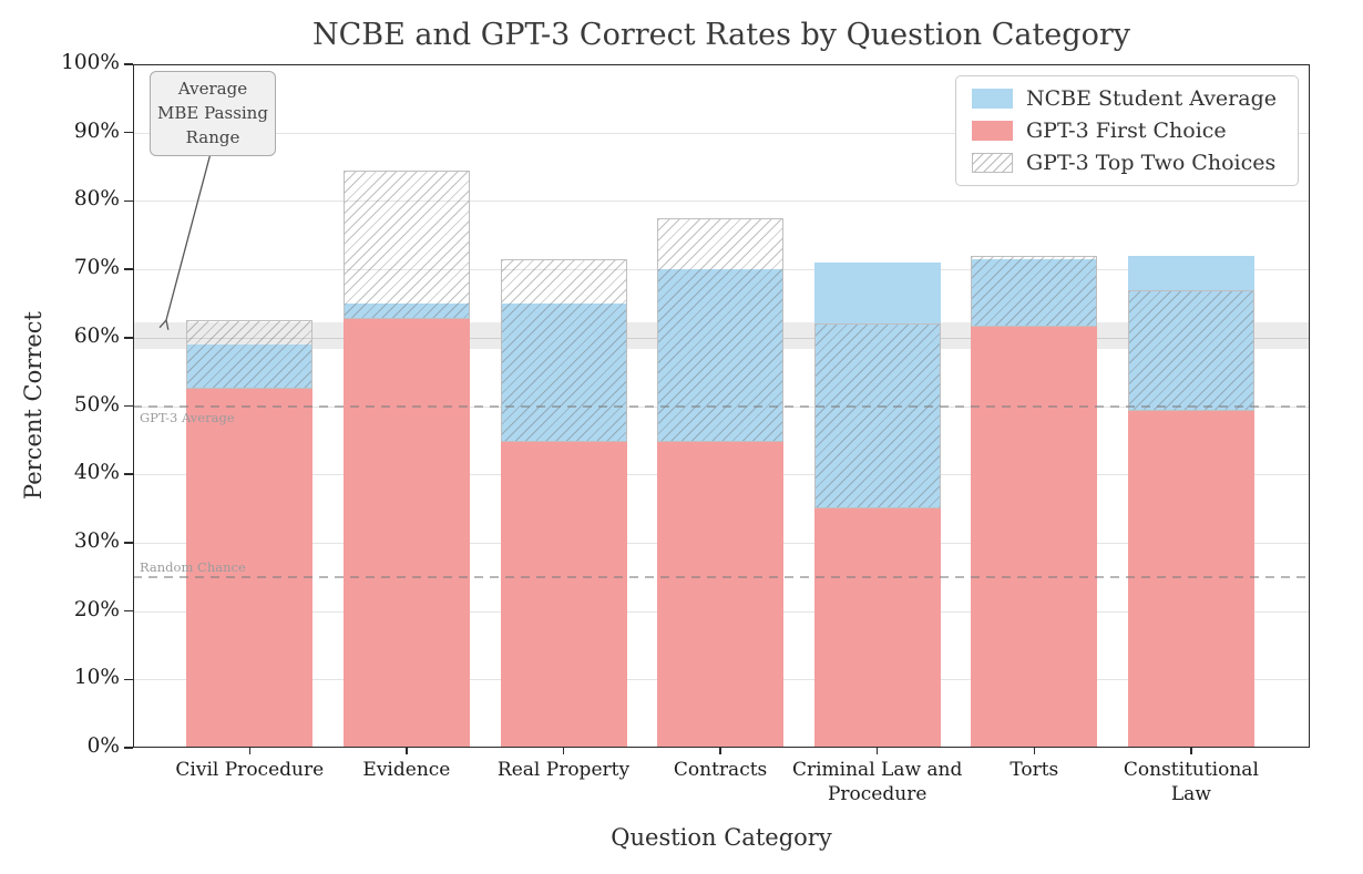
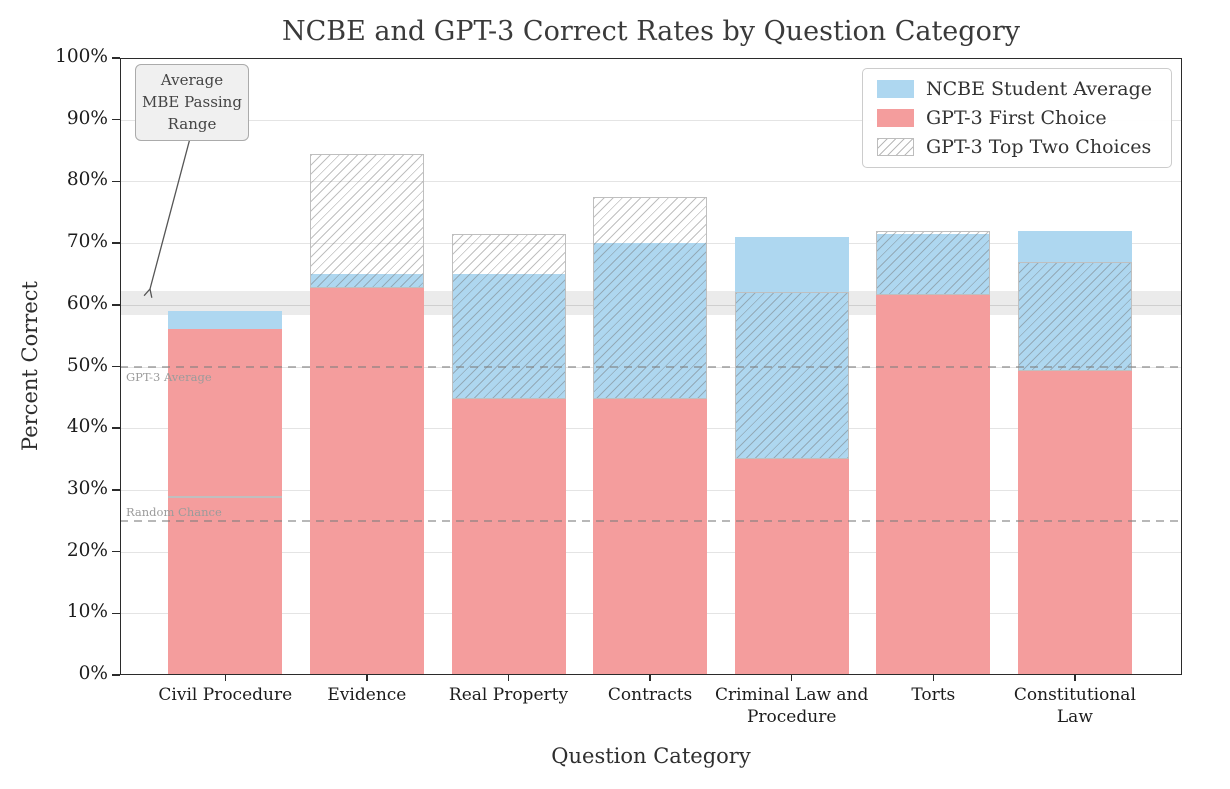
GPT-3 First Choice/Civil Procedure: 52% -> 56%
GPT-3 Top Two Choices/Civil Procedure: 62% -> 29%
